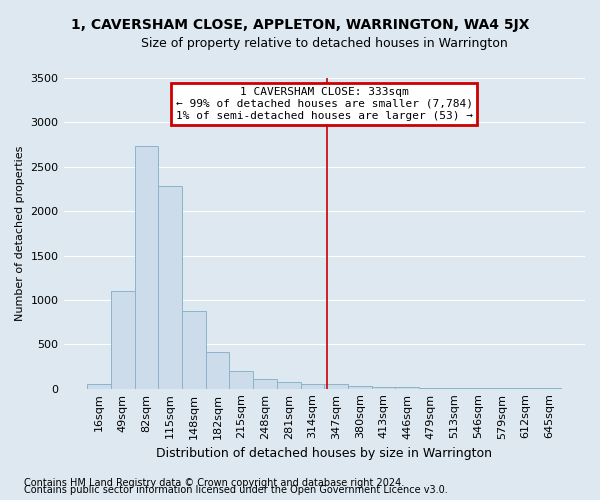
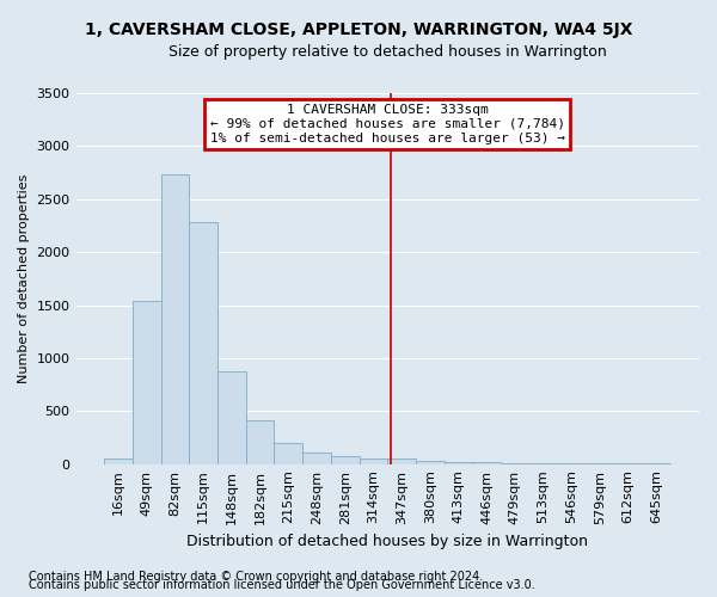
49sqm: 1100 -> 1540
